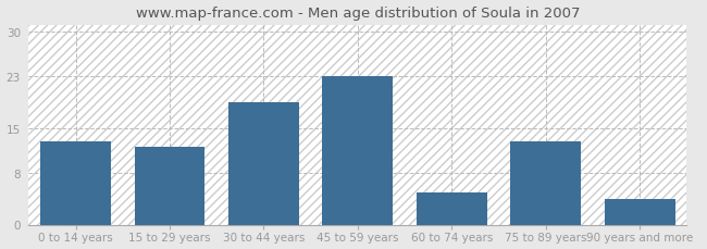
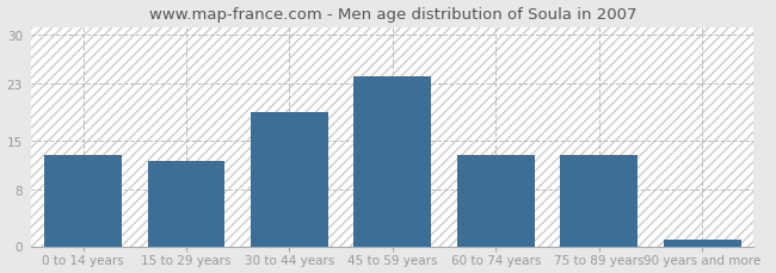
45 to 59 years: 23 -> 24
60 to 74 years: 5 -> 13
90 years and more: 4 -> 1
